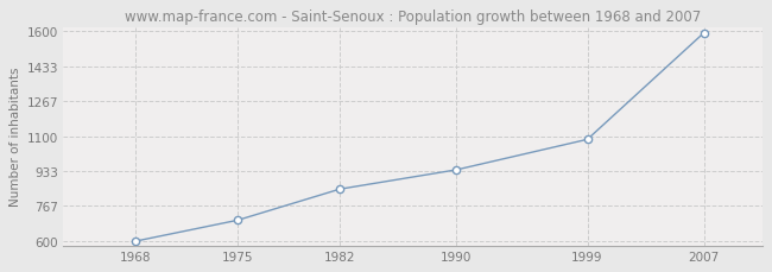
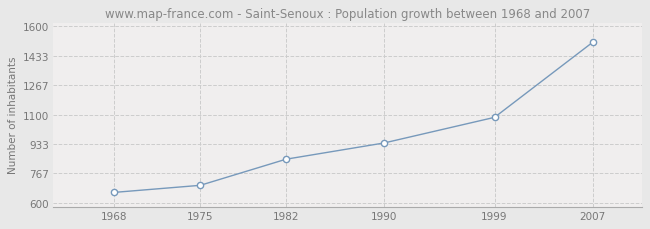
1968: 600 -> 660
2007: 1590 -> 1510
